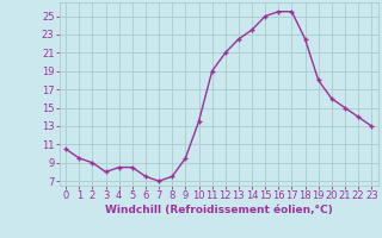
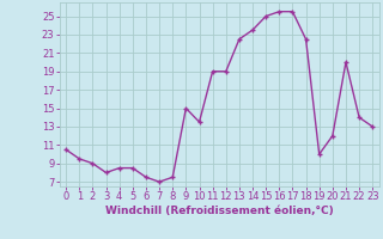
9: 9.5 -> 15.0
12: 21.0 -> 19.0
19: 18.0 -> 10.0
20: 16.0 -> 12.0
21: 15.0 -> 20.0
